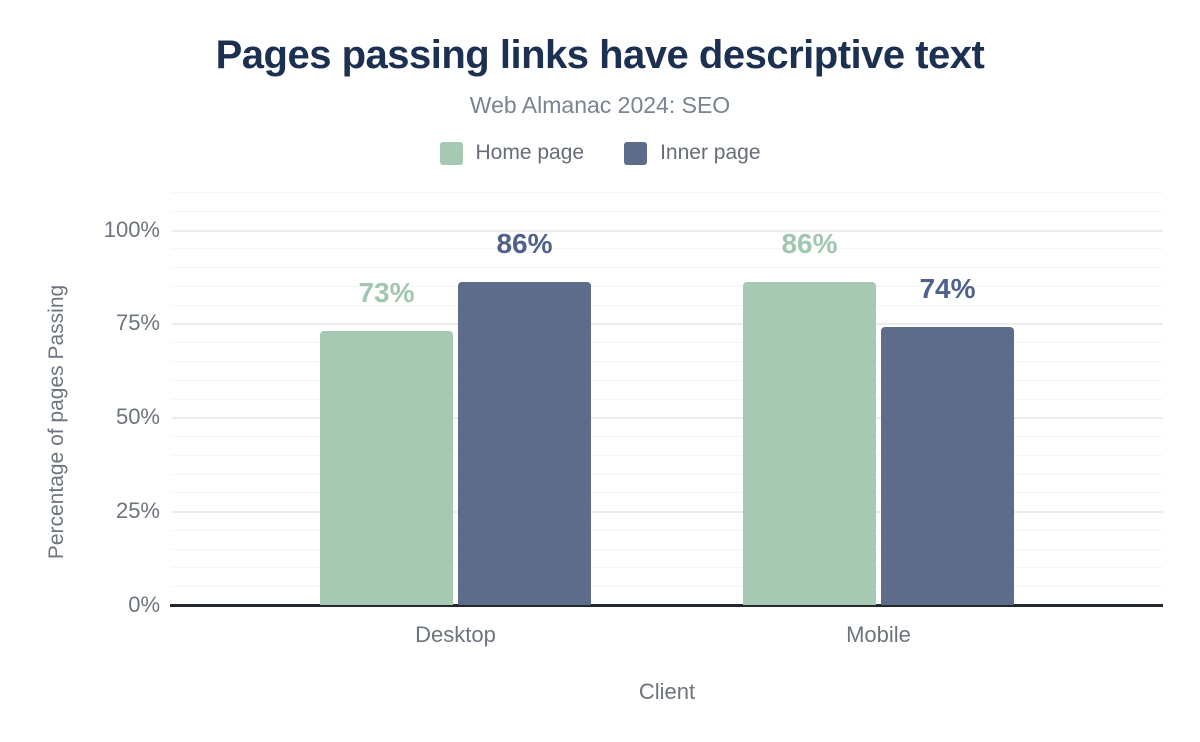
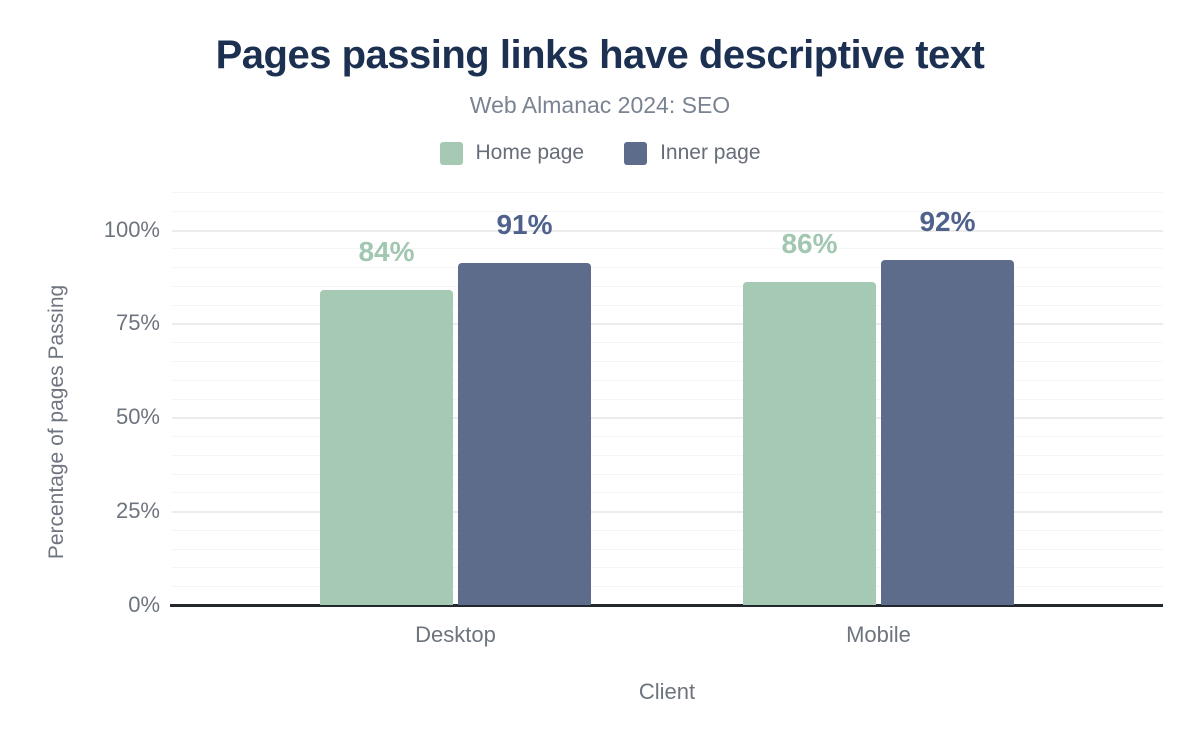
Home page/Desktop: 73% -> 84%
Inner page/Desktop: 86% -> 91%
Inner page/Mobile: 74% -> 92%
